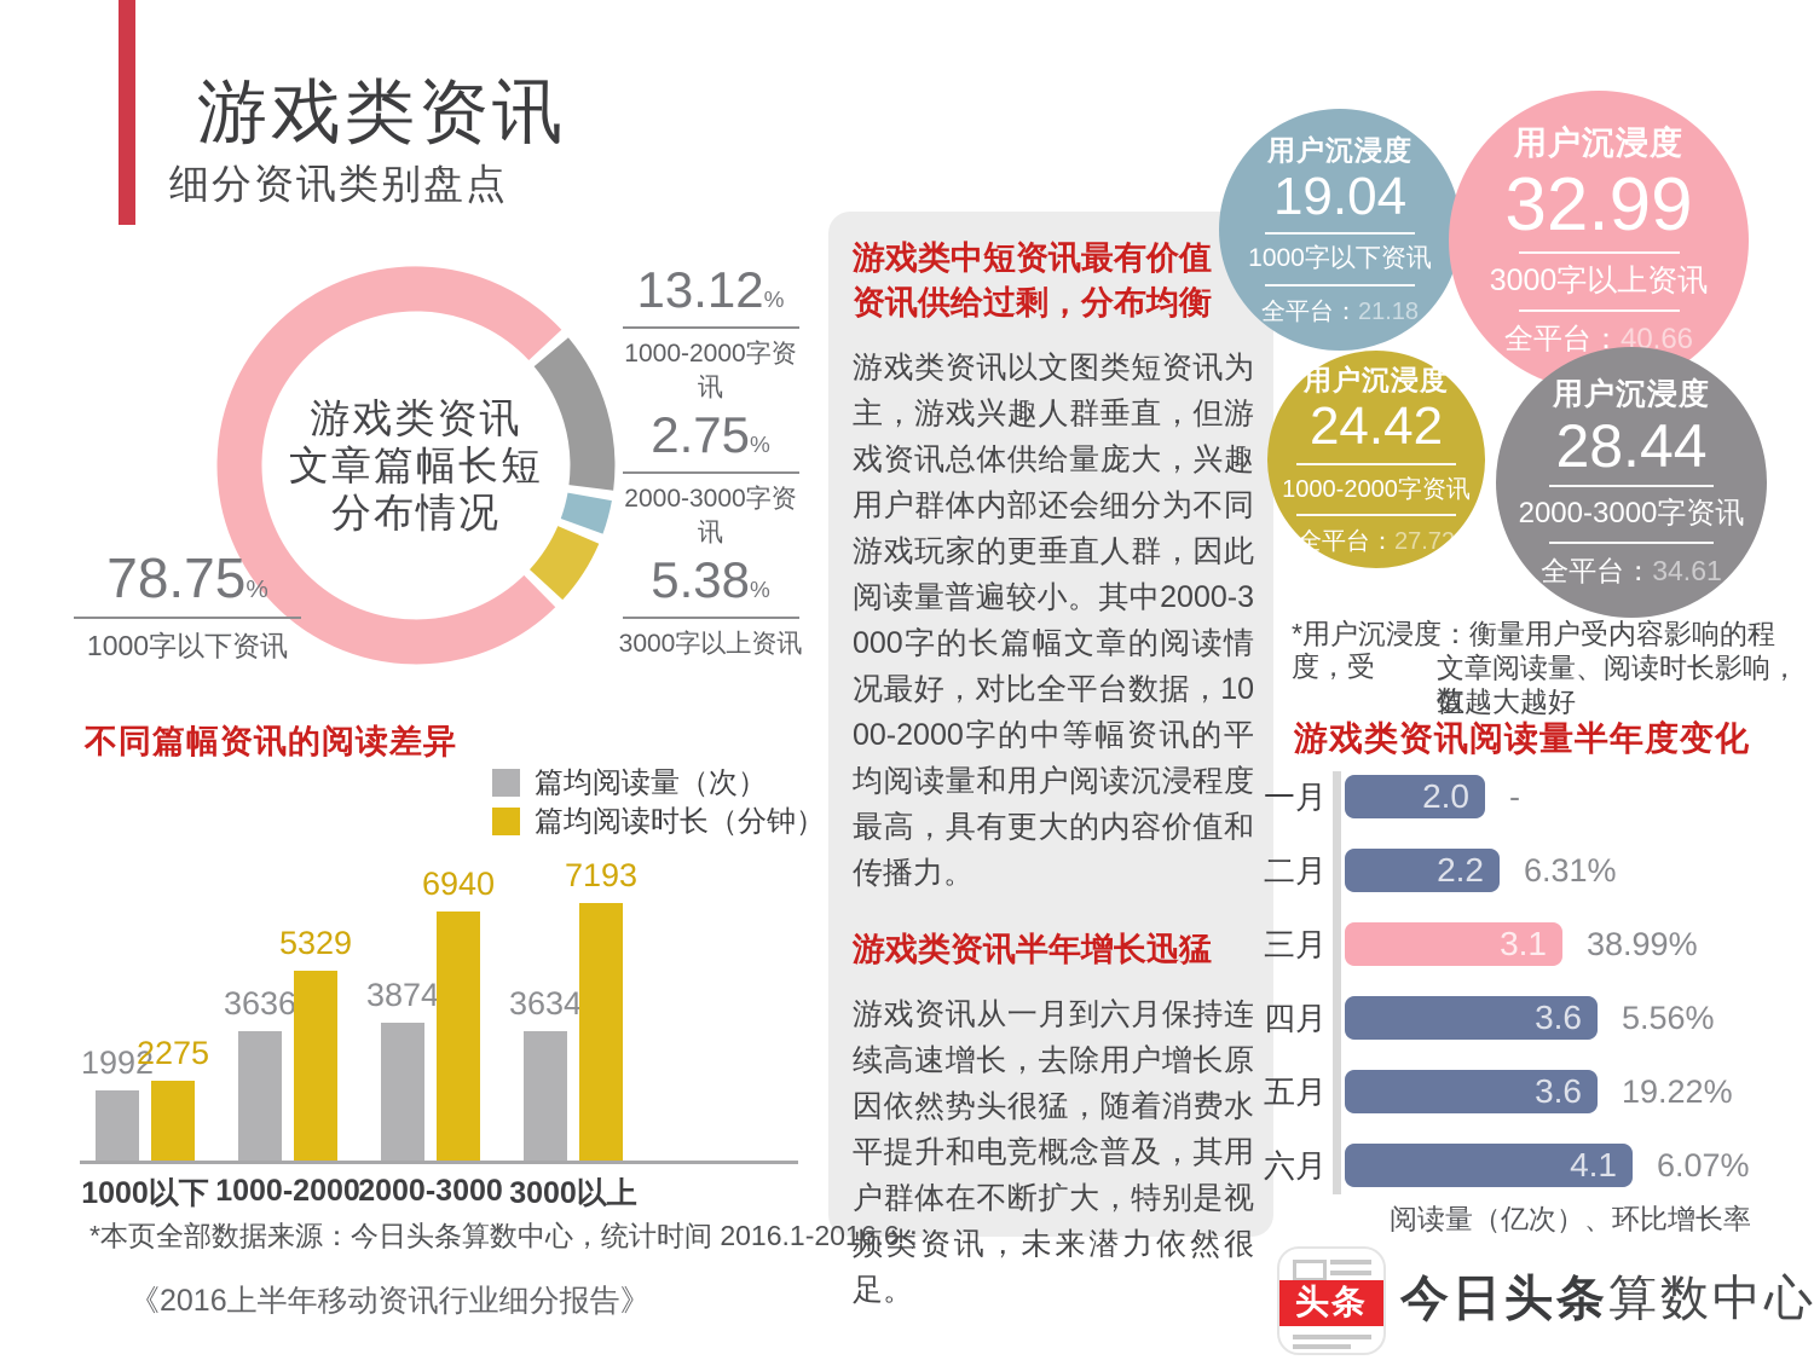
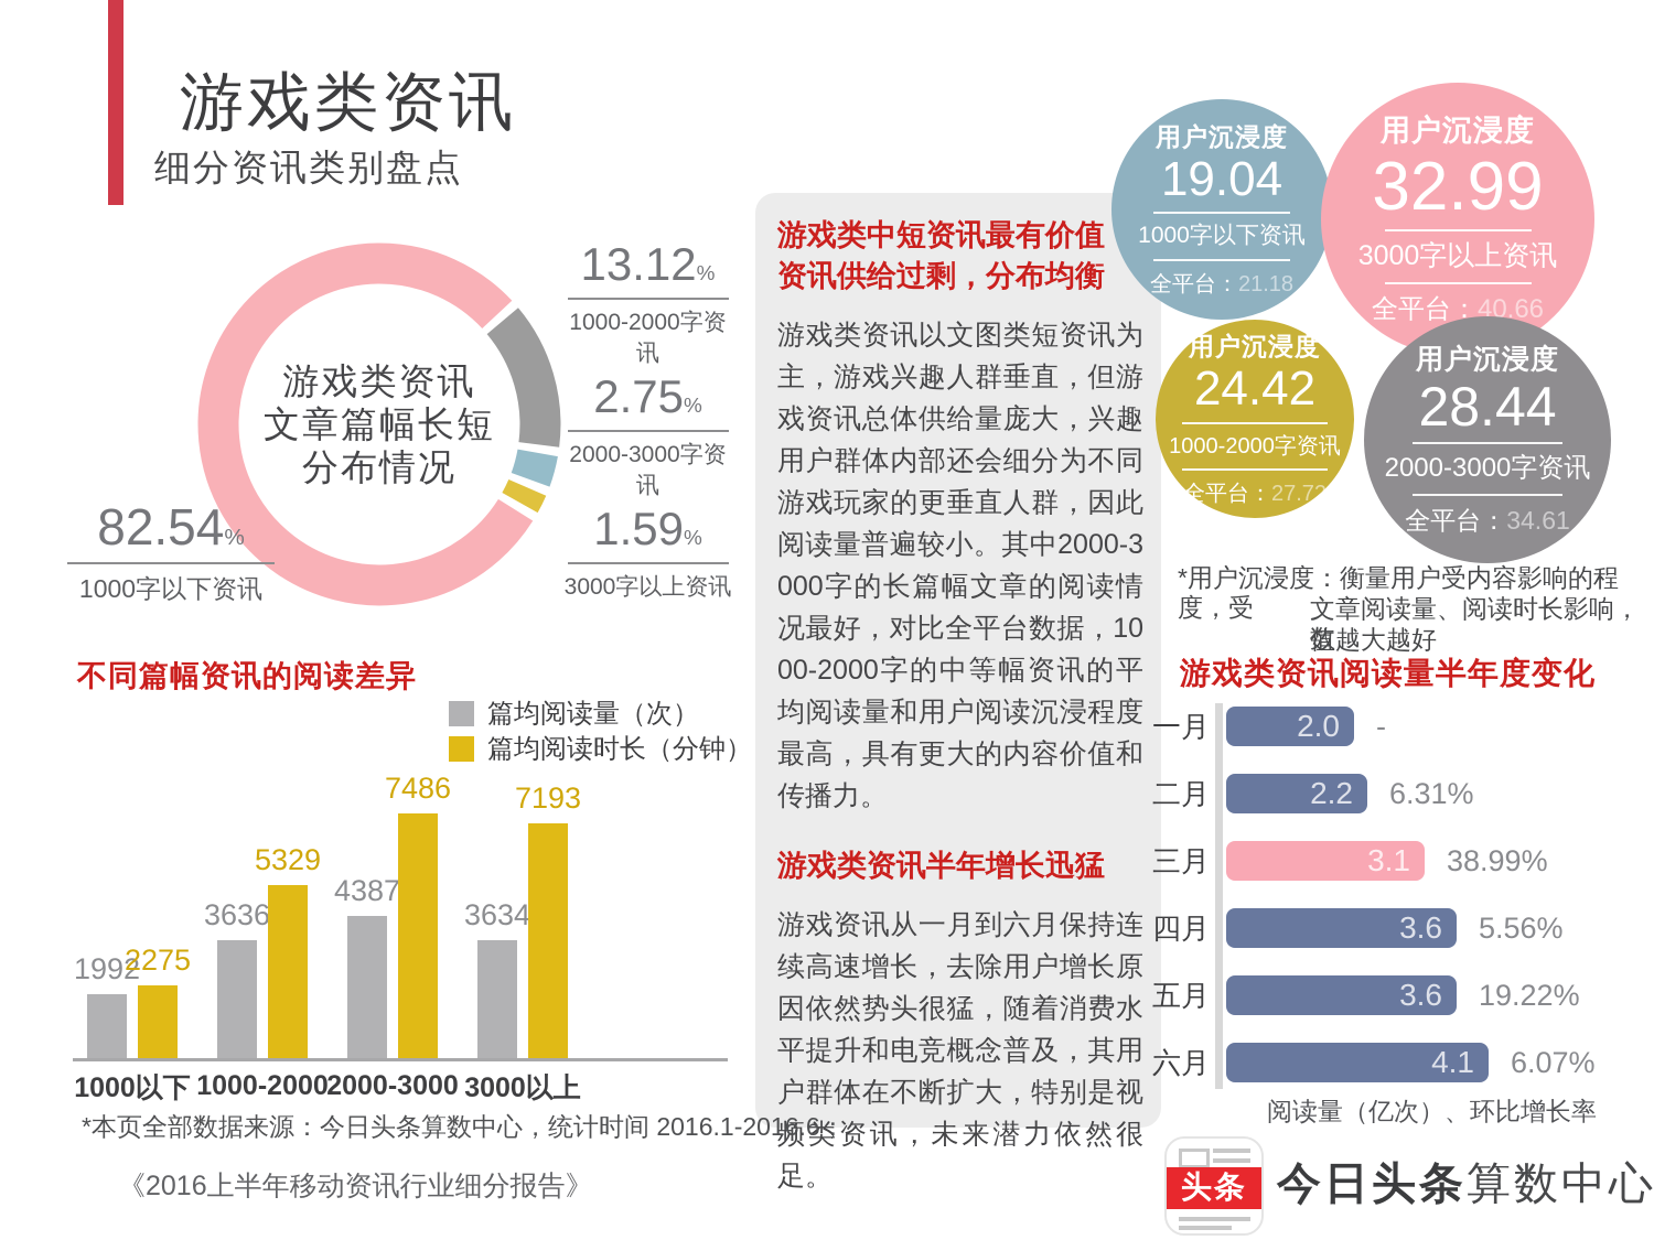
游戏类资讯文章篇幅长短分布情况/3000字以上资讯: 5.38 -> 1.59
游戏类资讯文章篇幅长短分布情况/1000字以下资讯: 78.75 -> 82.54
不同篇幅资讯的阅读差异/篇均阅读量（次）/2000-3000: 3874 -> 4387
不同篇幅资讯的阅读差异/篇均阅读时长（分钟）/2000-3000: 6940 -> 7486
